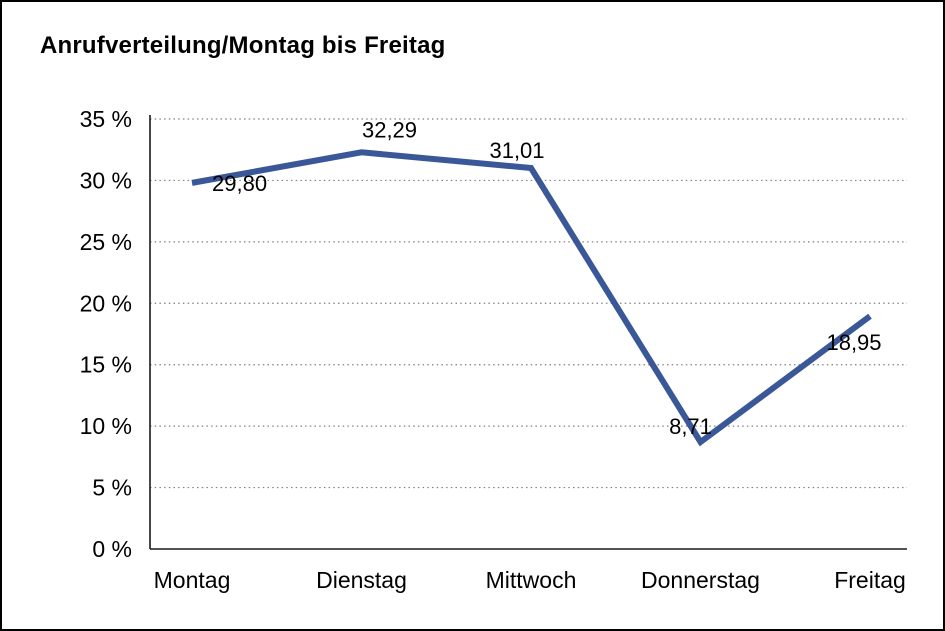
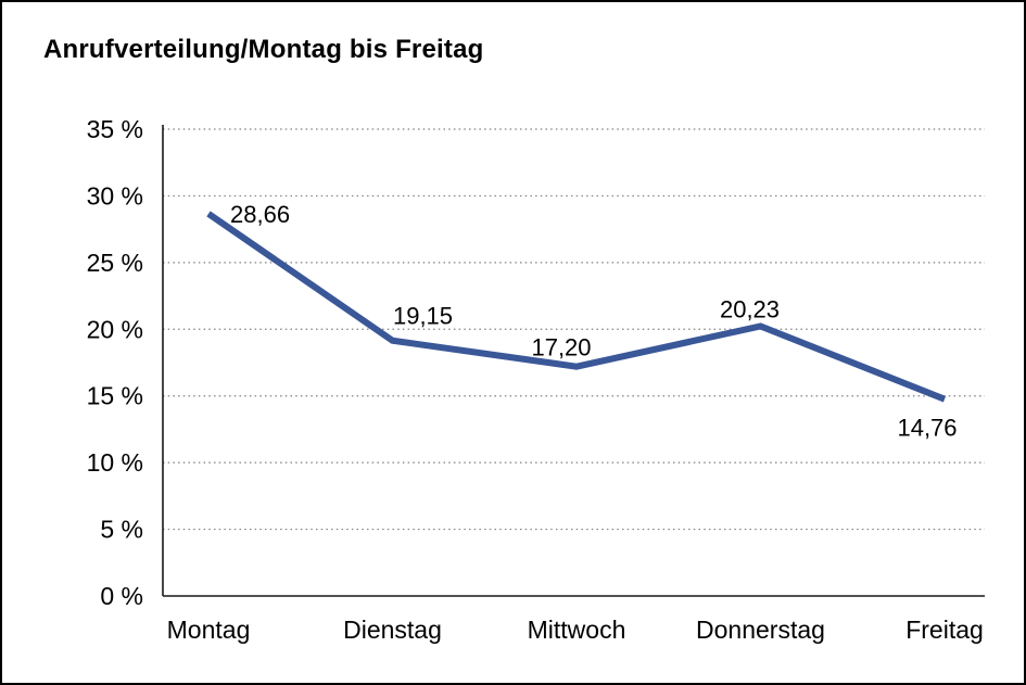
Montag: 29,80 -> 28,66
Dienstag: 32,29 -> 19,15
Mittwoch: 31,01 -> 17,20
Donnerstag: 8,71 -> 20,23
Freitag: 18,95 -> 14,76
